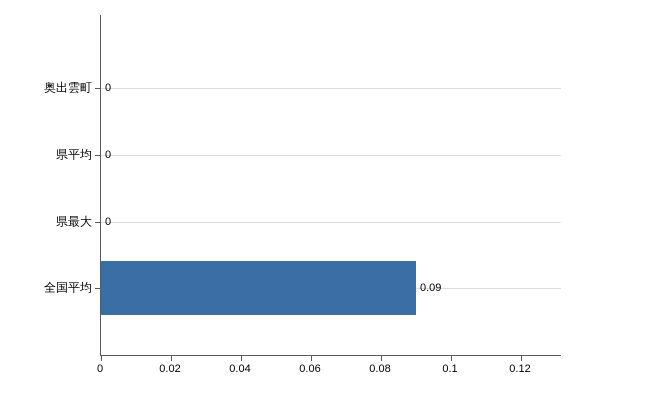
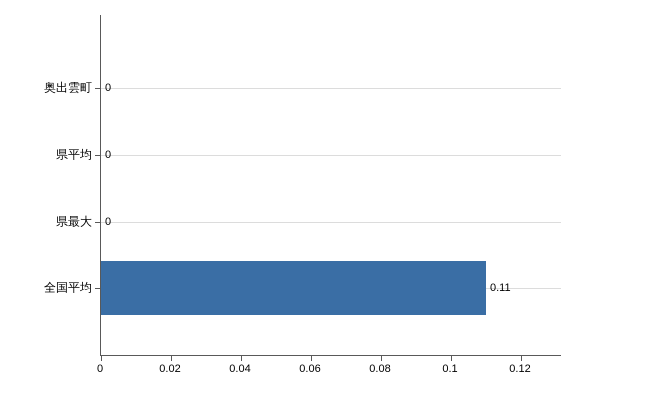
全国平均: 0.09 -> 0.11
